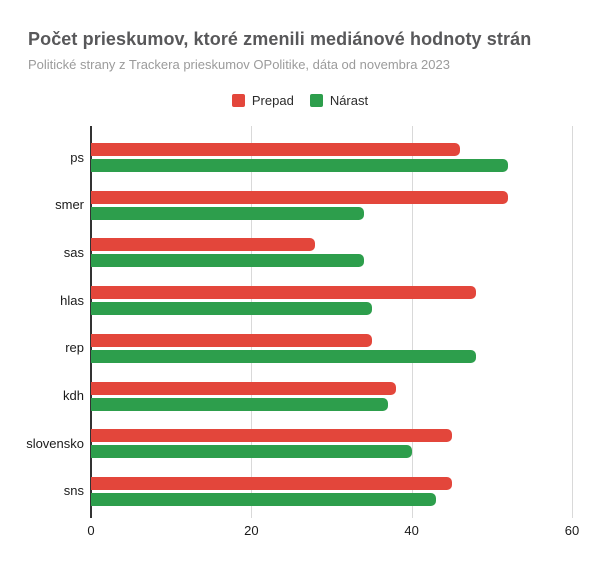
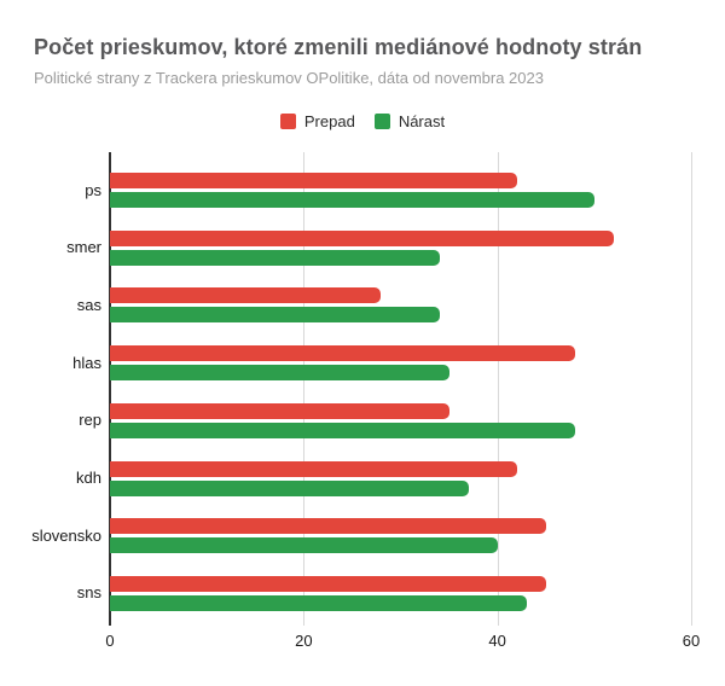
Prepad/ps: 46 -> 42
Nárast/ps: 52 -> 50
Prepad/kdh: 38 -> 42
